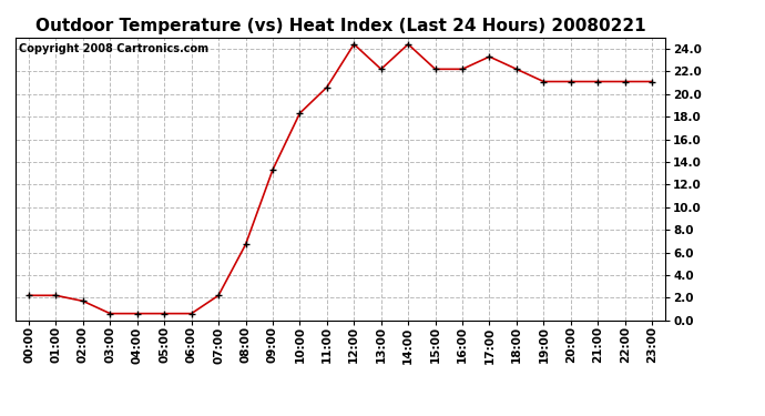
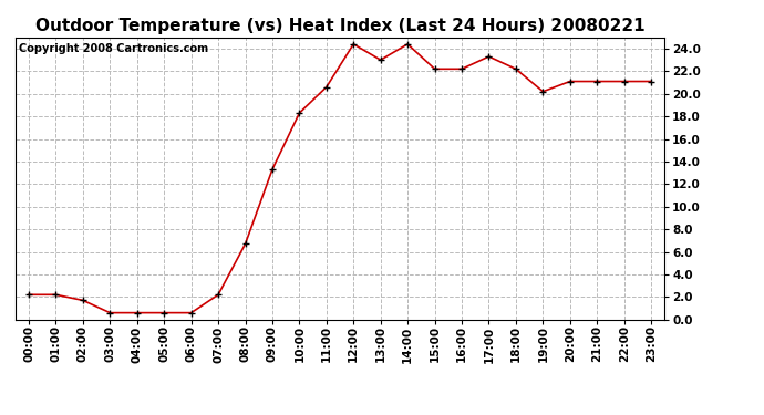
13:00: 22.2 -> 23.0
19:00: 21.1 -> 20.2
